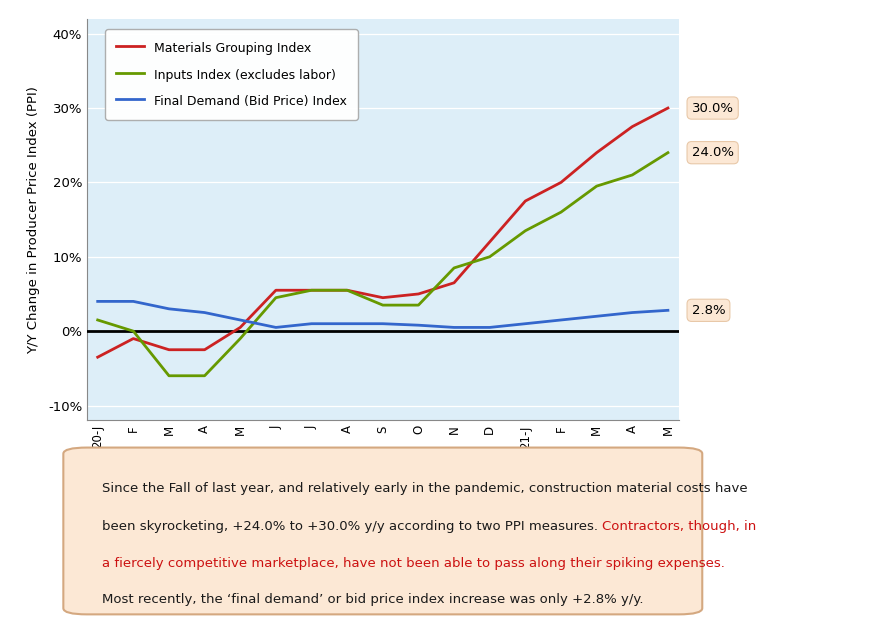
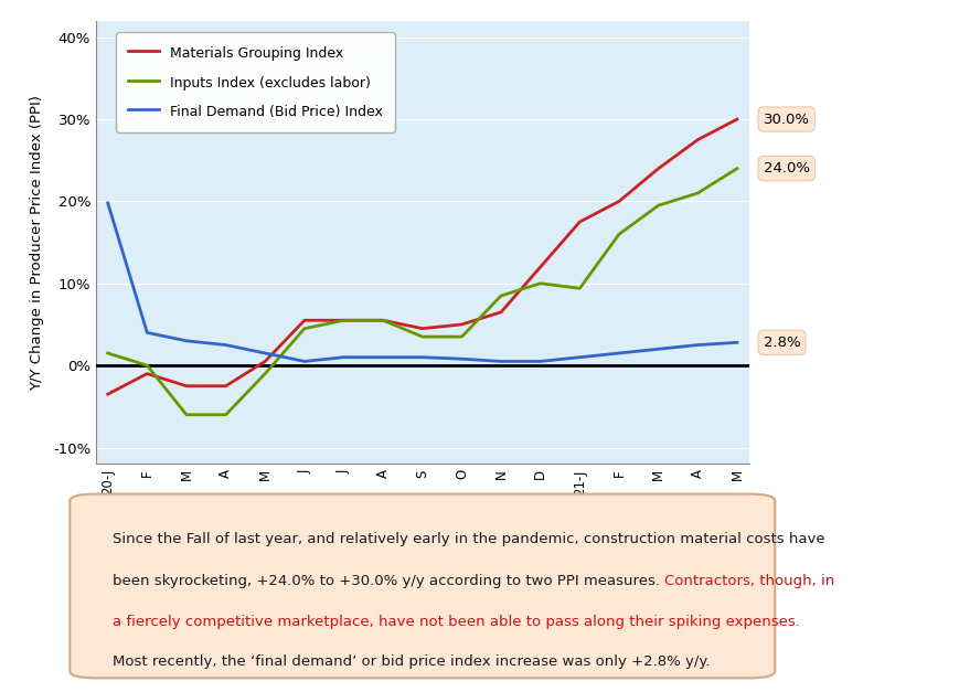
Final Demand (Bid Price) Index/20-J: 4.0% -> 19.8%
Inputs Index (excludes labor)/21-J: 13.5% -> 9.4%
